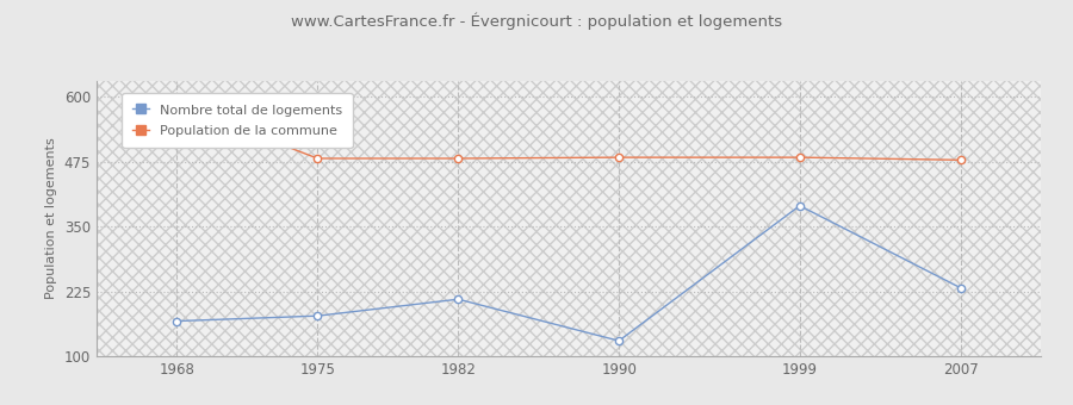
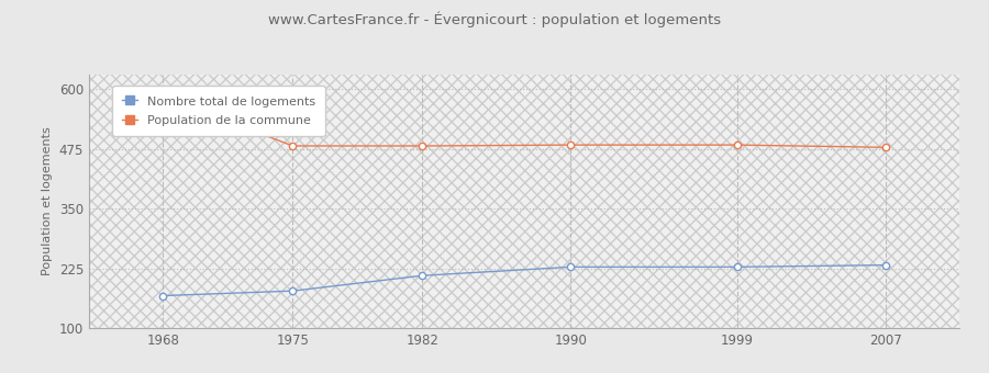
Nombre total de logements/1990: 130 -> 228
Nombre total de logements/1999: 390 -> 228
